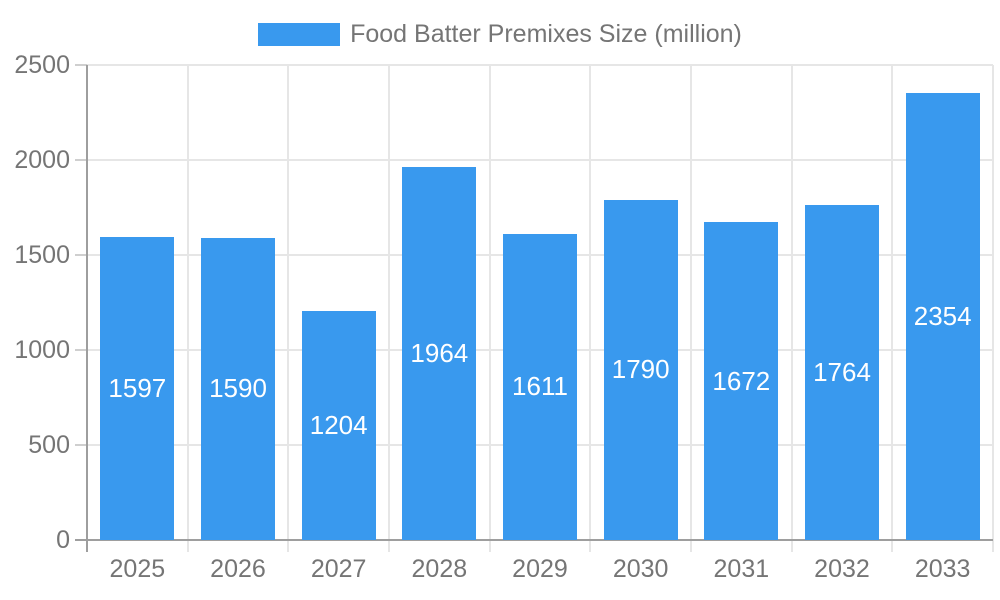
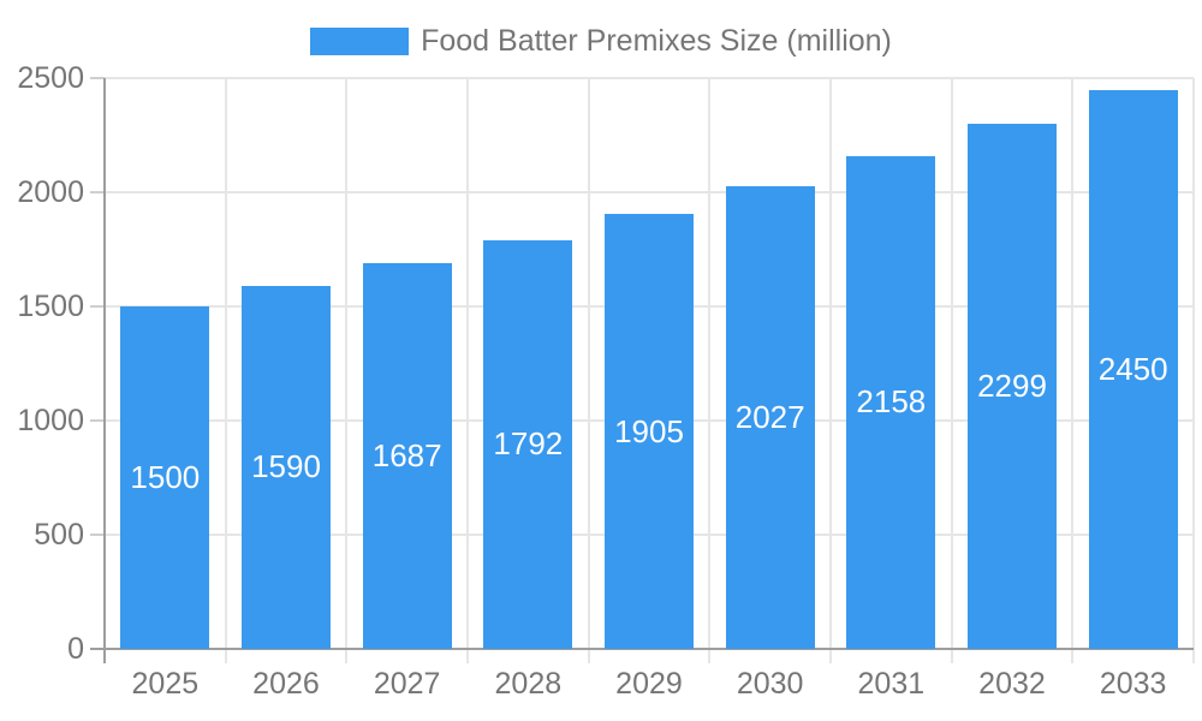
2025: 1597 -> 1500
2027: 1204 -> 1687
2028: 1964 -> 1792
2029: 1611 -> 1905
2030: 1790 -> 2027
2031: 1672 -> 2158
2032: 1764 -> 2299
2033: 2354 -> 2450
